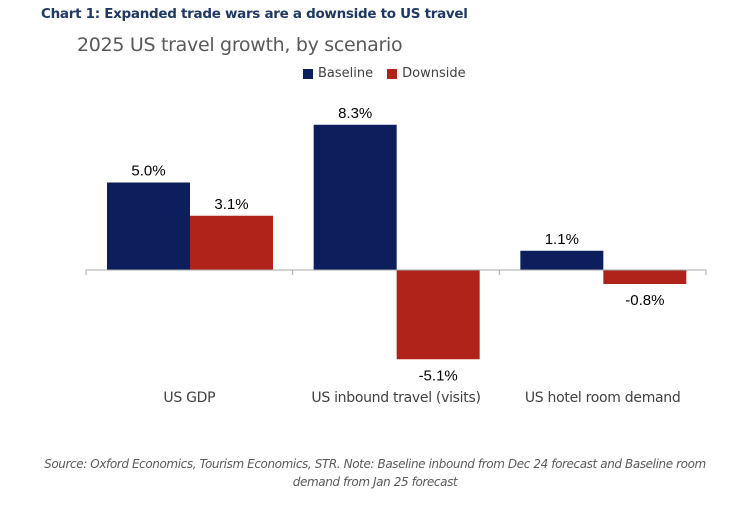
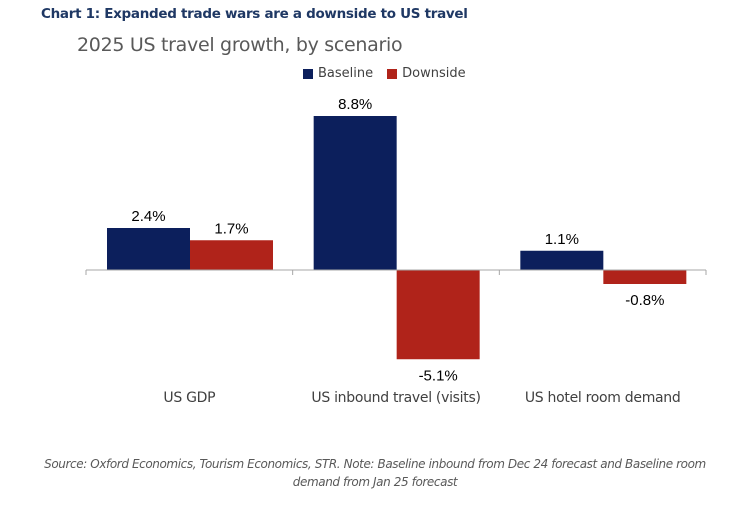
Baseline/US GDP: 5.0% -> 2.4%
Downside/US GDP: 3.1% -> 1.7%
Baseline/US inbound travel (visits): 8.3% -> 8.8%
